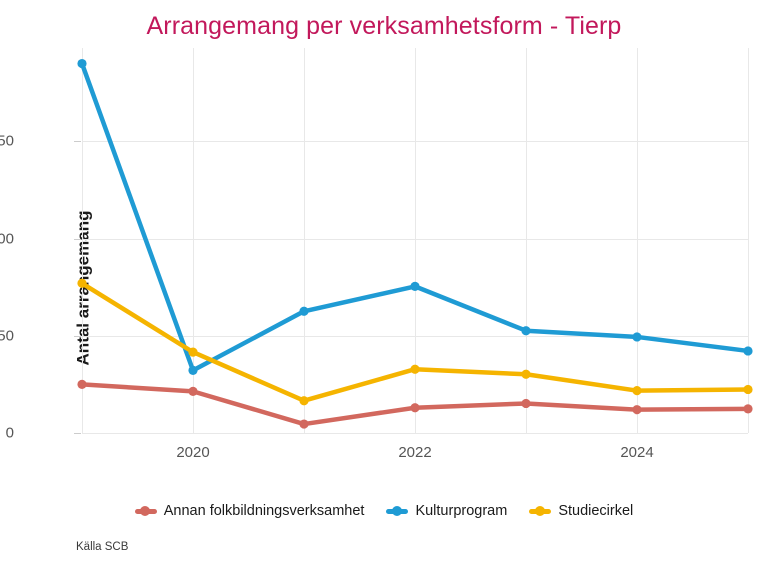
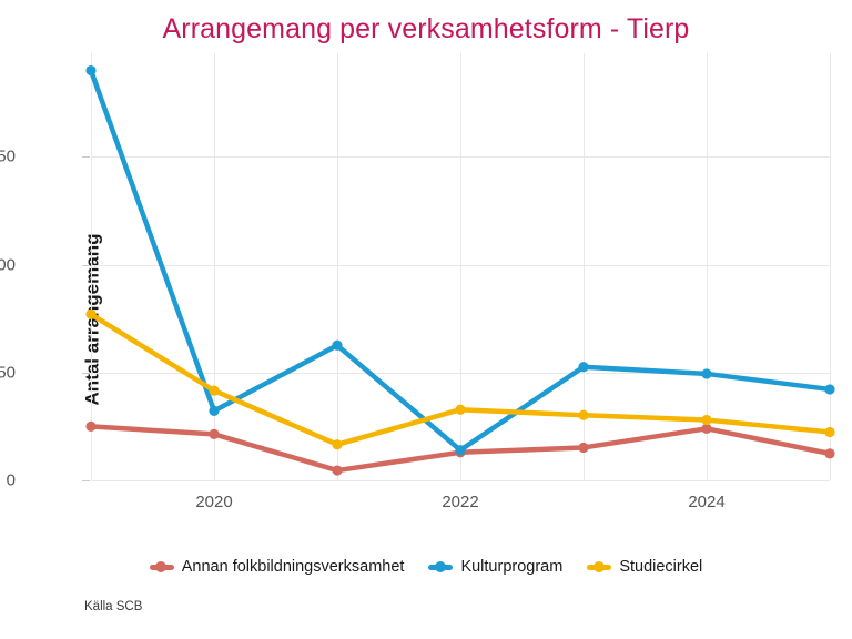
Kulturprogram/2022: 380 -> 70
Annan folkbildningsverksamhet/2024: 60 -> 120
Studiecirkel/2024: 110 -> 140
